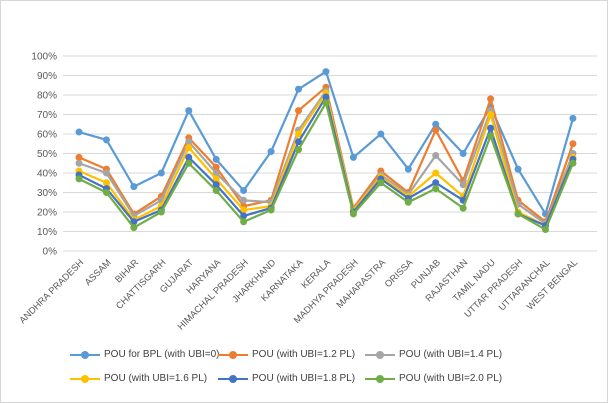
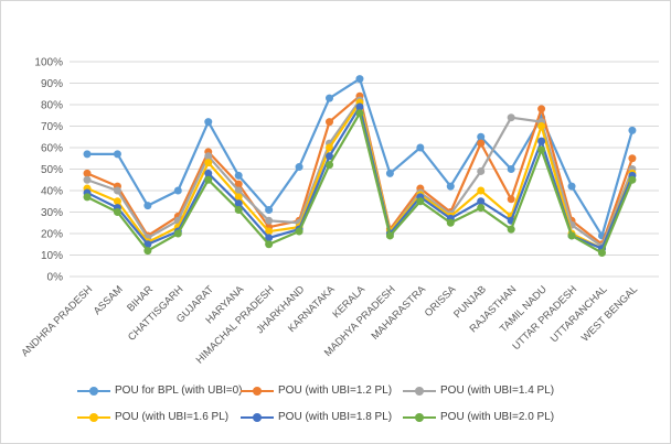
POU for BPL (with UBI=0)/ANDHRA PRADESH: 61% -> 57%
POU (with UBI=1.4 PL)/RAJASTHAN: 34% -> 74%
